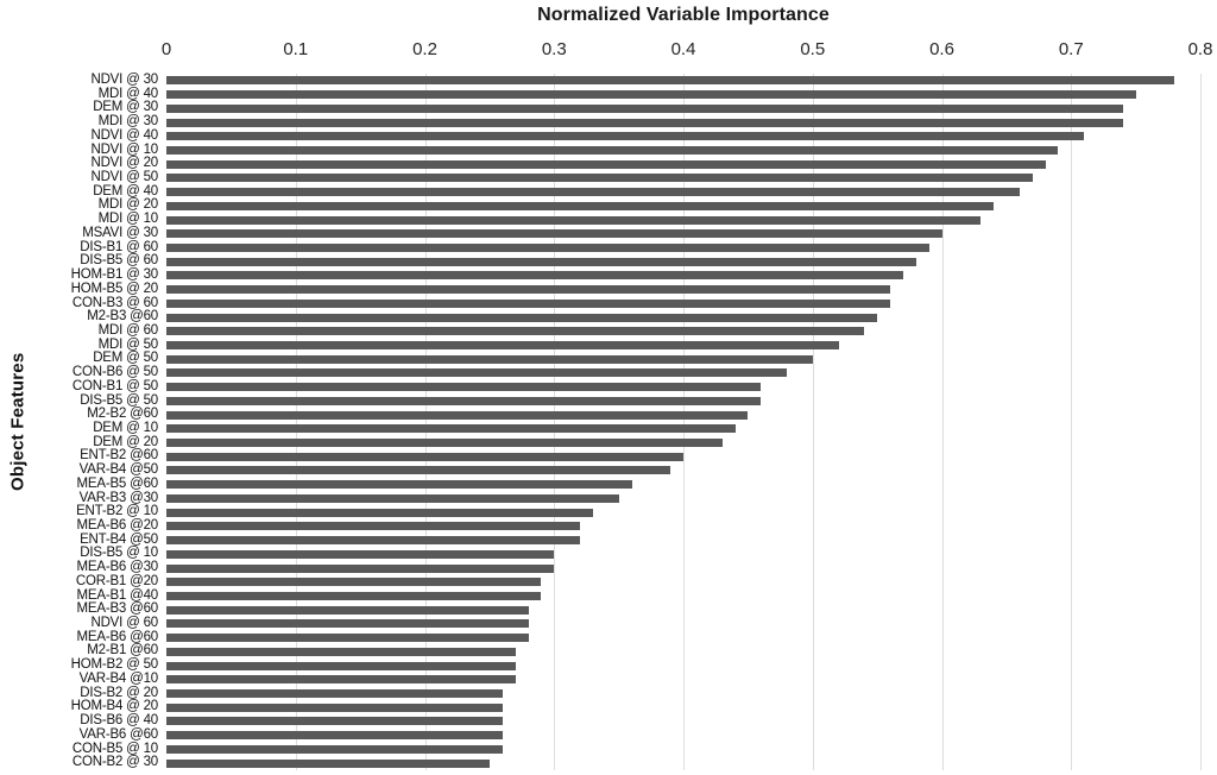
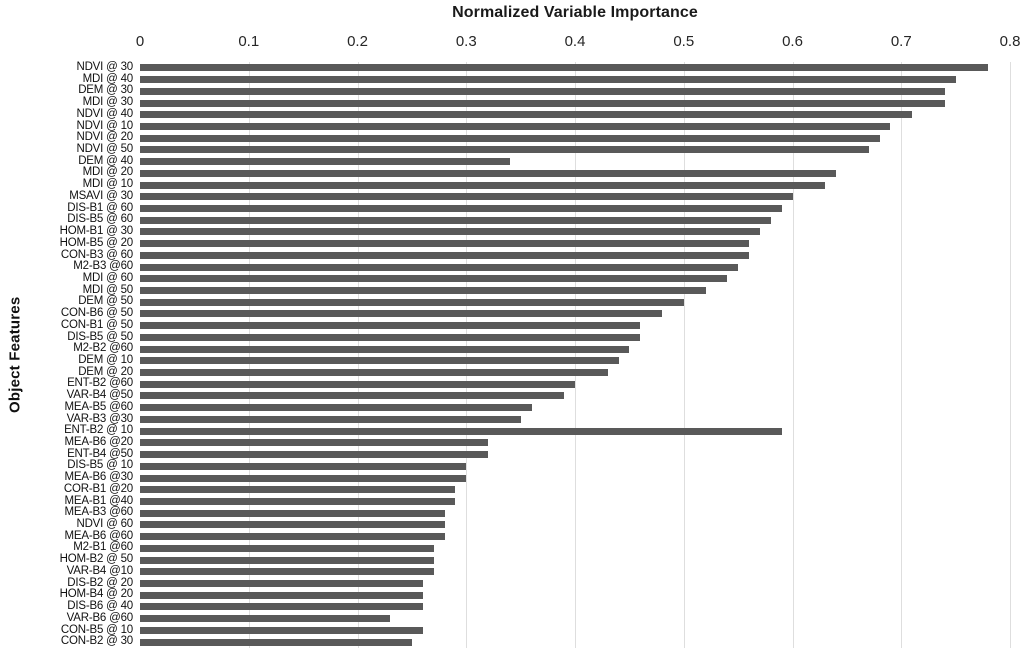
DEM @ 40: 0.66 -> 0.34
ENT-B2 @ 10: 0.33 -> 0.59
VAR-B6 @60: 0.26 -> 0.23
